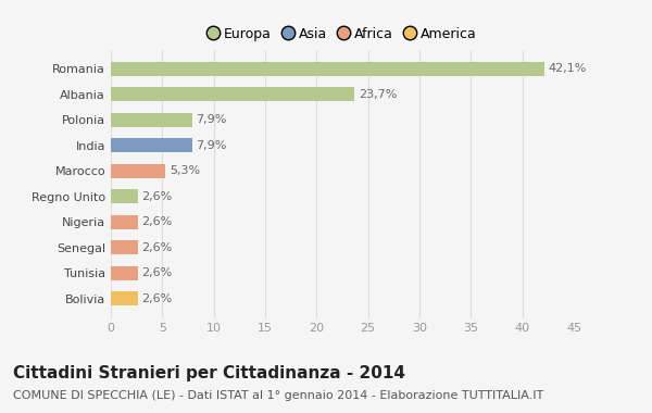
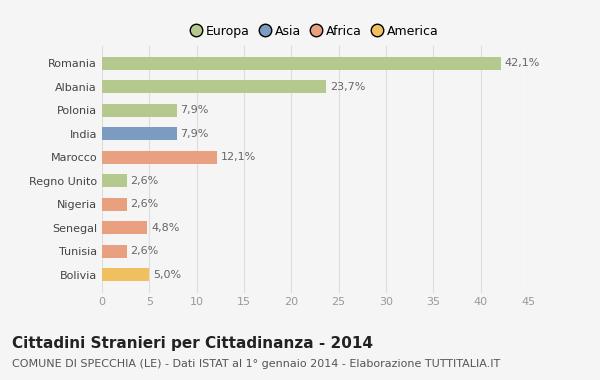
Marocco: 5,3% -> 12,1%
Senegal: 2,6% -> 4,8%
Bolivia: 2,6% -> 5,0%
